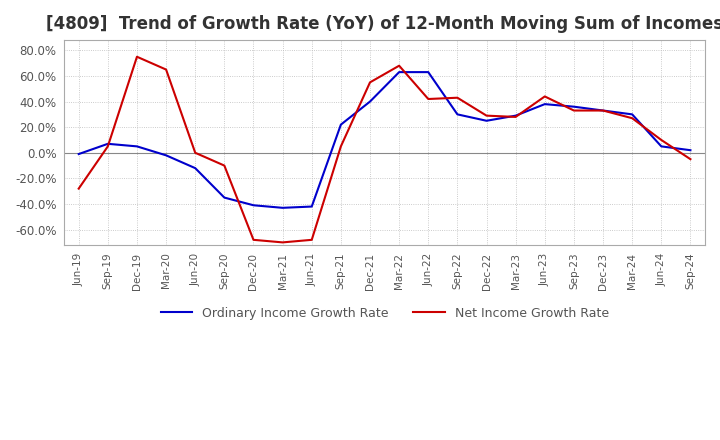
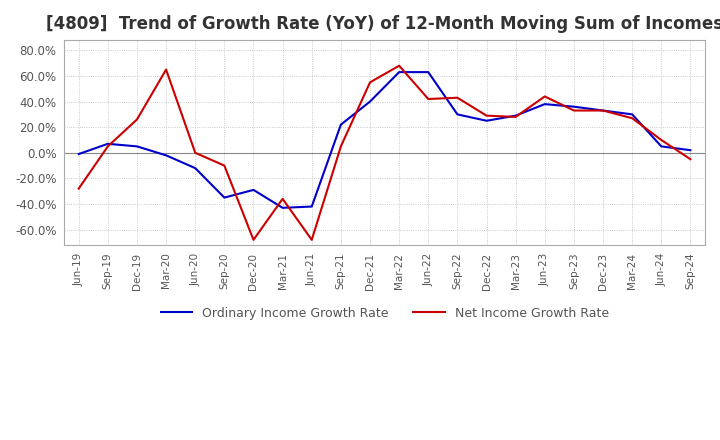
Net Income Growth Rate/Dec-19: 75% -> 26%
Ordinary Income Growth Rate/Dec-20: -41% -> -29%
Net Income Growth Rate/Mar-21: -70% -> -36%
